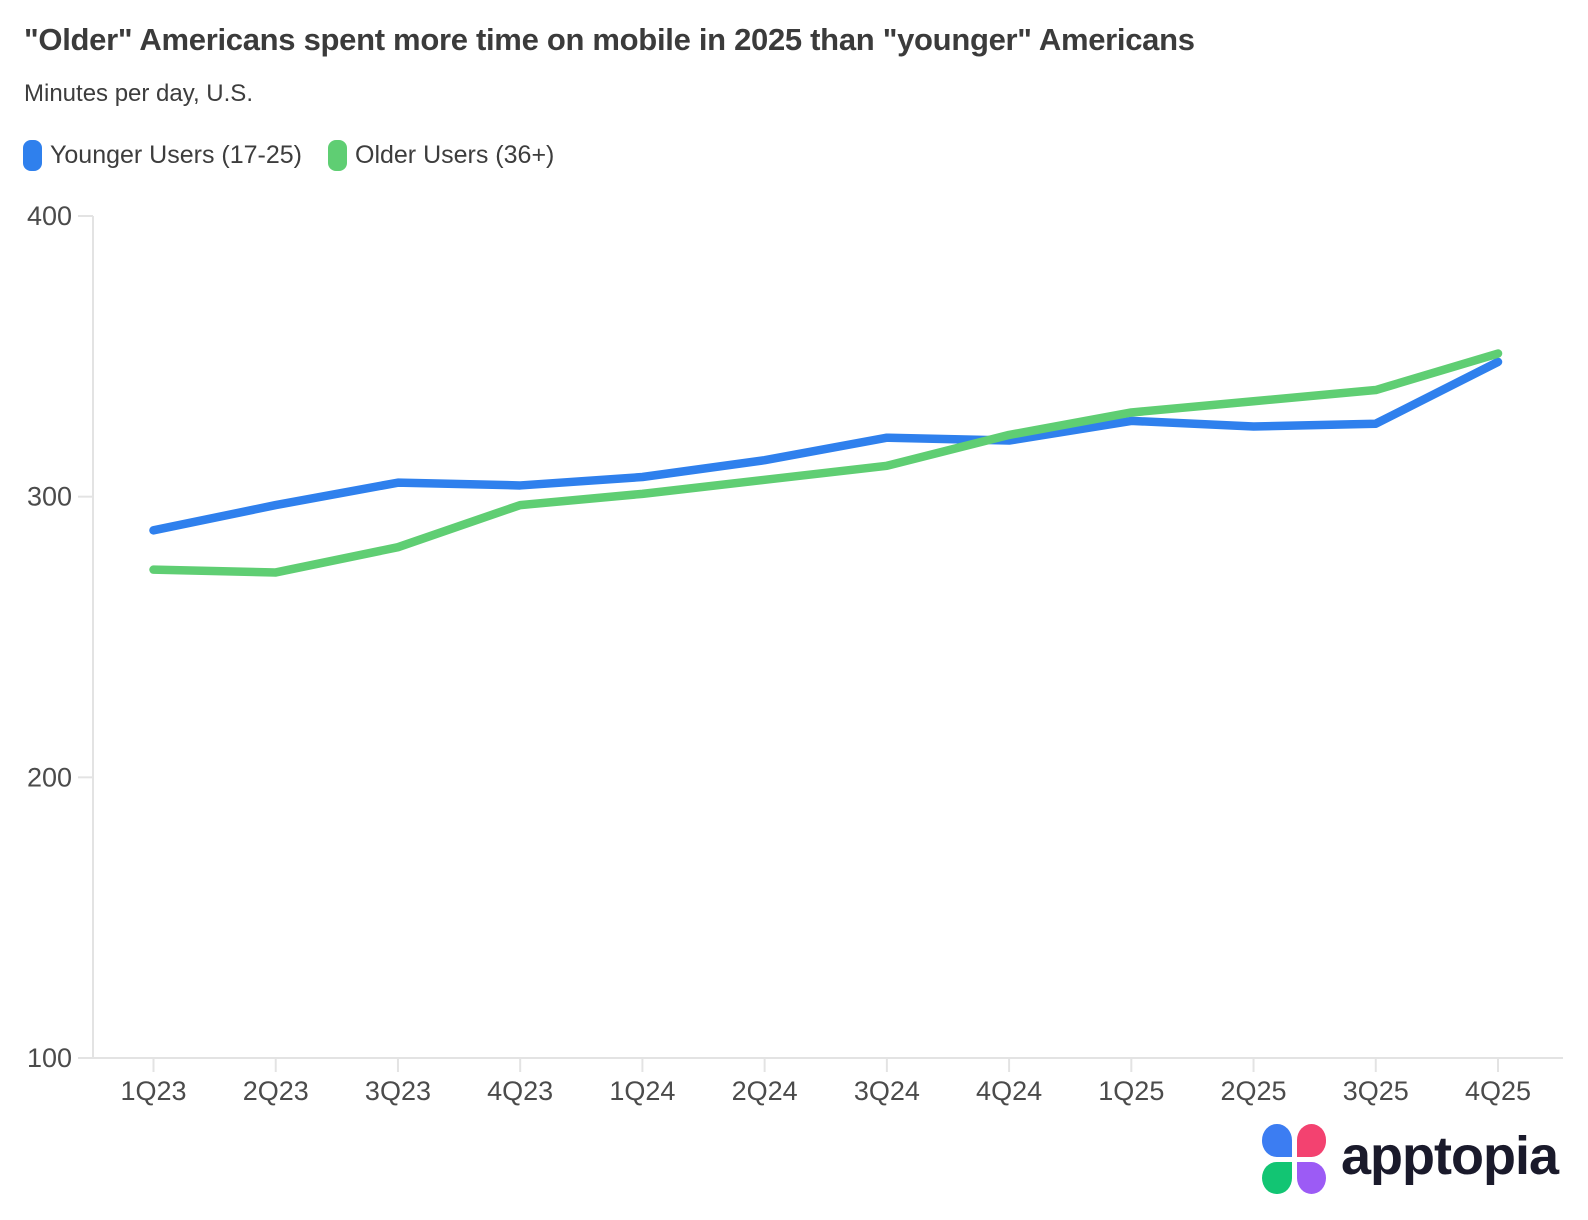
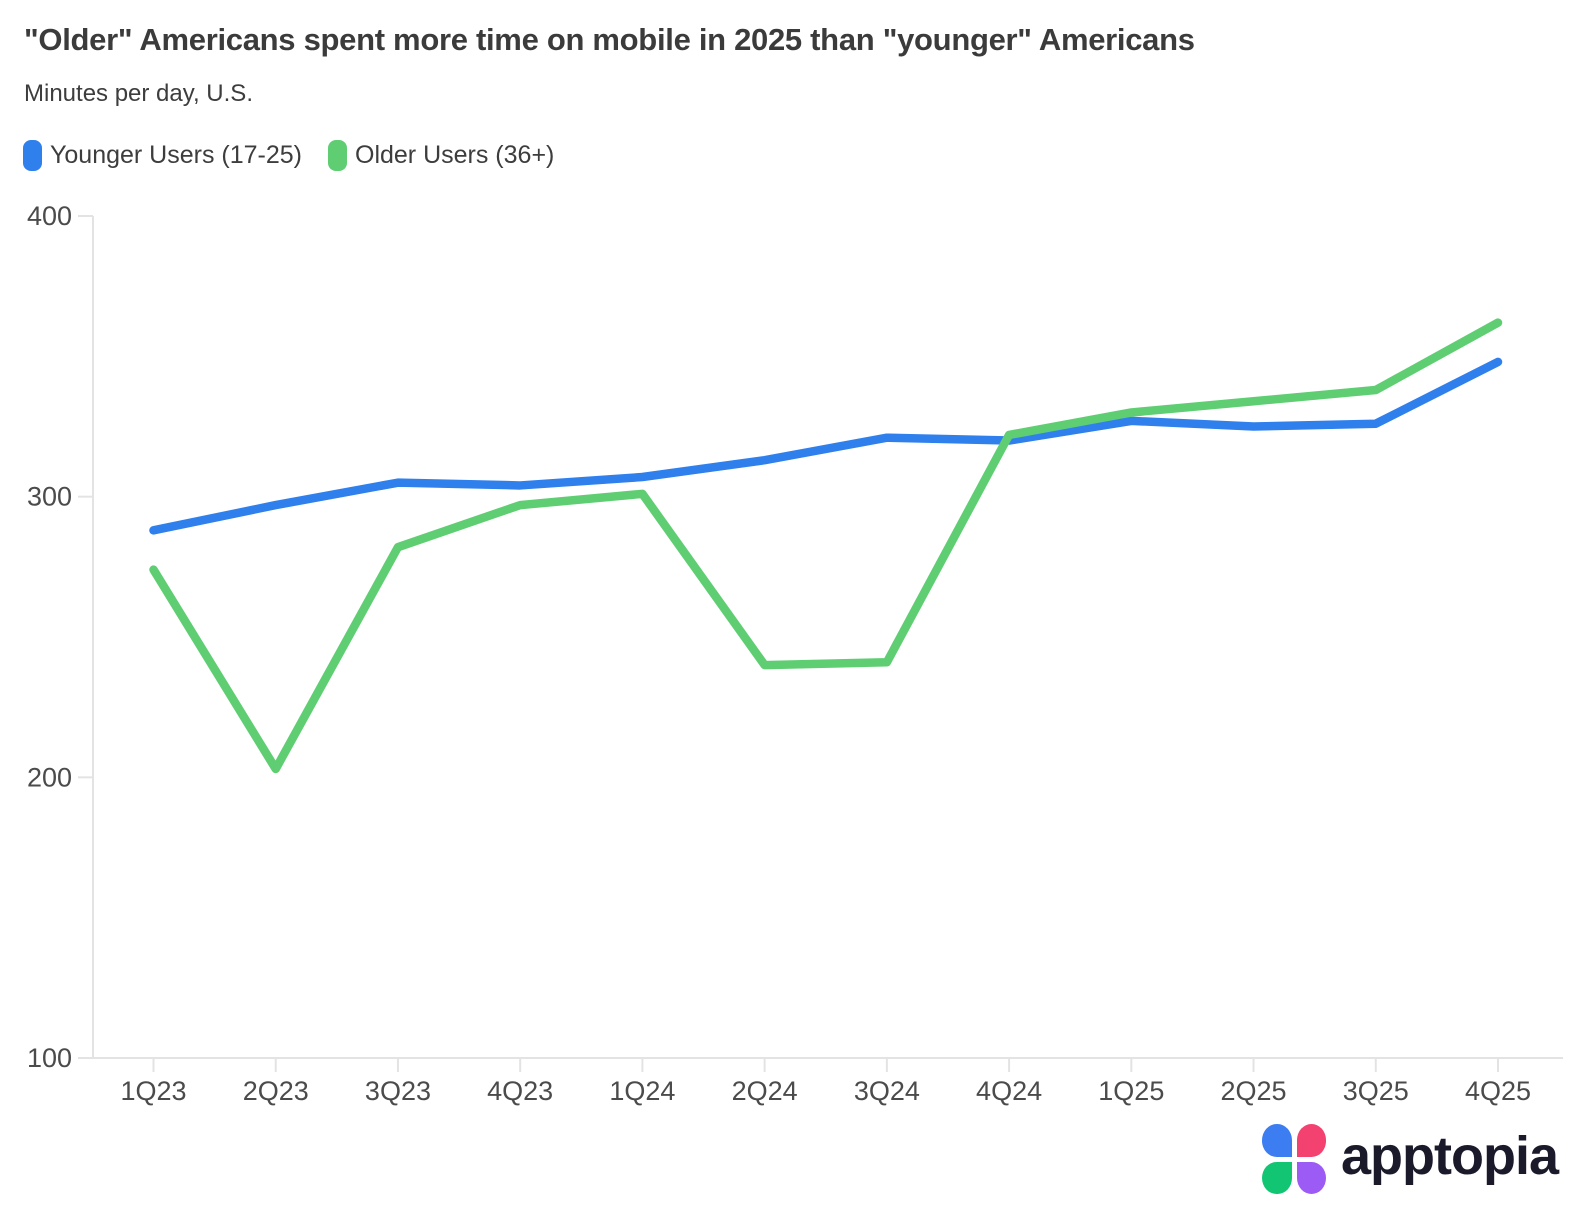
Older Users (36+)/2Q23: 273 -> 203
Older Users (36+)/2Q24: 306 -> 240
Older Users (36+)/3Q24: 311 -> 241
Older Users (36+)/4Q25: 351 -> 362
